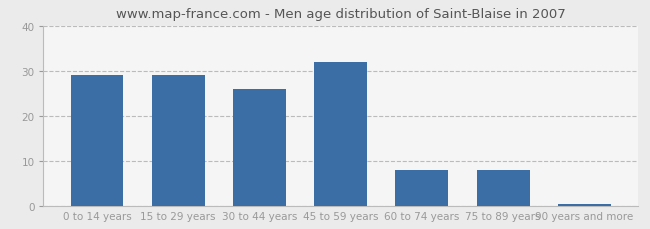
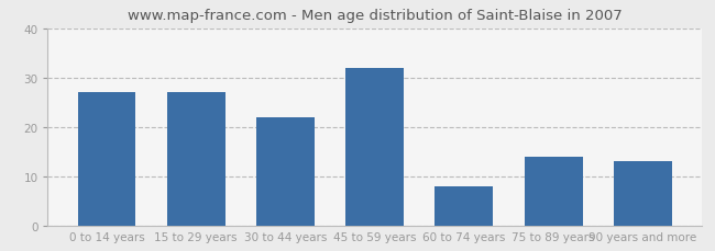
0 to 14 years: 29.0 -> 27.0
15 to 29 years: 29.0 -> 27.0
30 to 44 years: 26.0 -> 22.0
75 to 89 years: 8.0 -> 14.0
90 years and more: 0.4 -> 13.0
